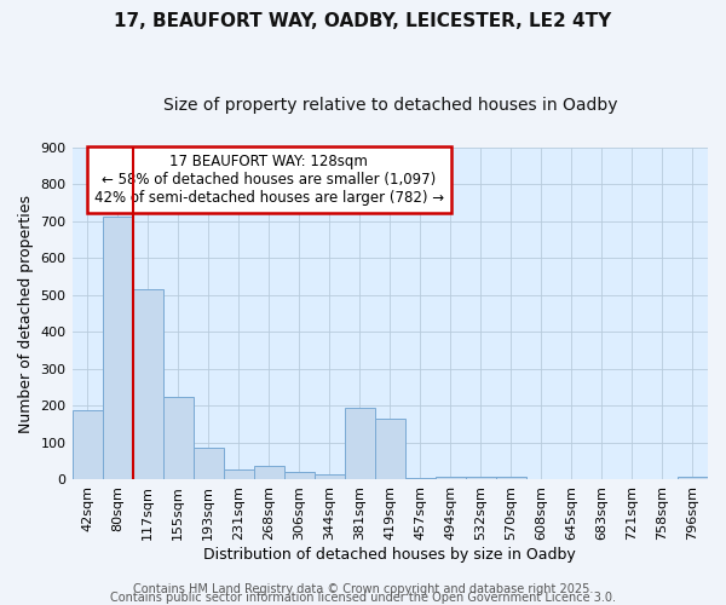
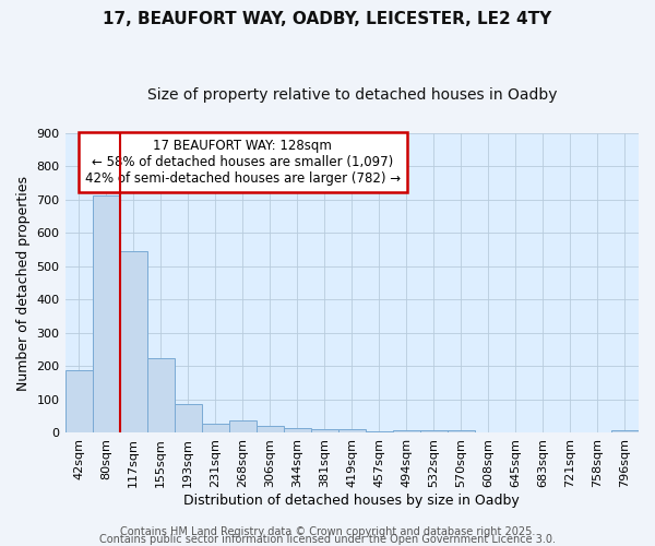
117sqm: 515 -> 545
381sqm: 195 -> 11
419sqm: 165 -> 10
